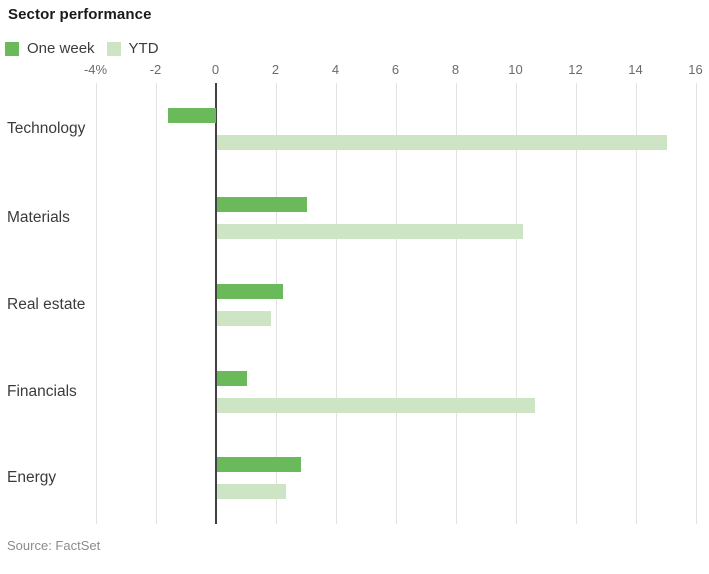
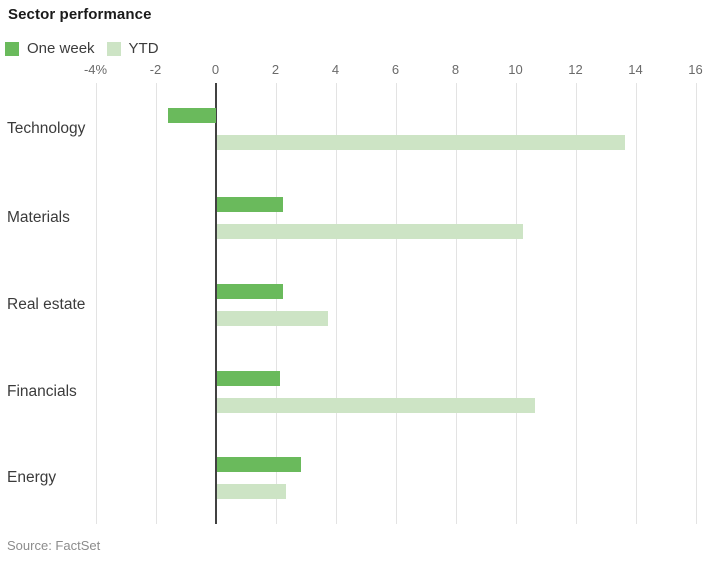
YTD/Technology: 15.0 -> 13.6
One week/Materials: 3.0 -> 2.2
YTD/Real estate: 1.8 -> 3.7
One week/Financials: 1.0 -> 2.1
